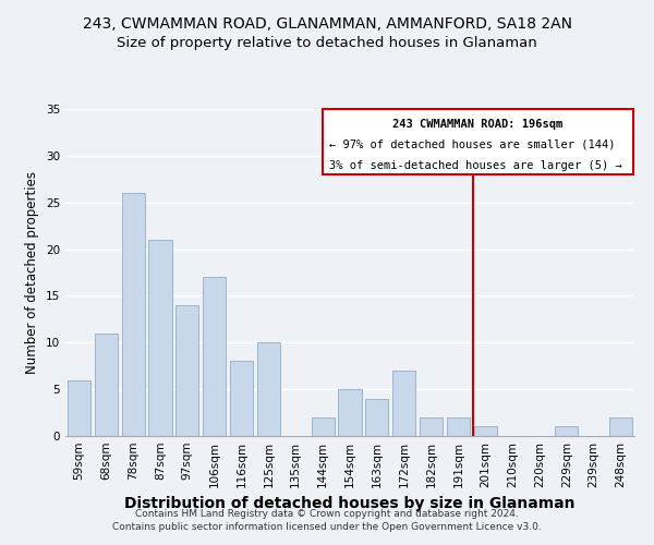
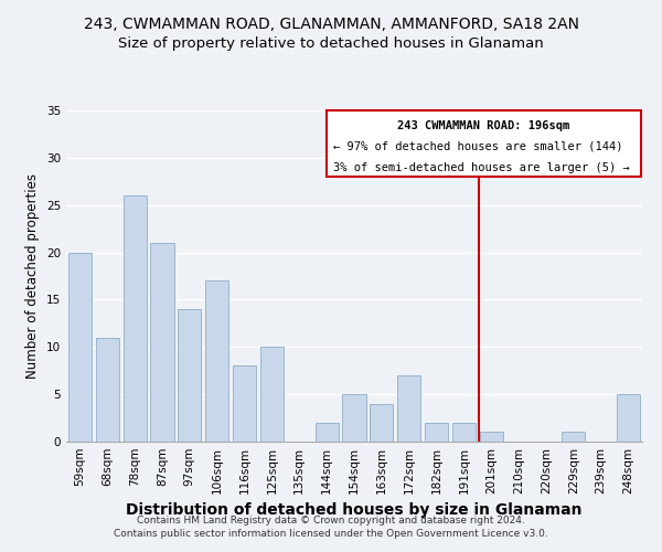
59sqm: 6 -> 20
248sqm: 2 -> 5
